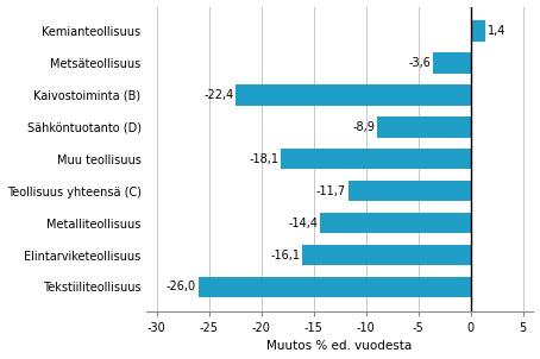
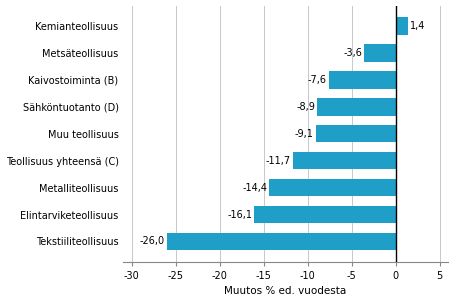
Kaivostoiminta (B): -22,4 -> -7,6
Muu teollisuus: -18,1 -> -9,1
